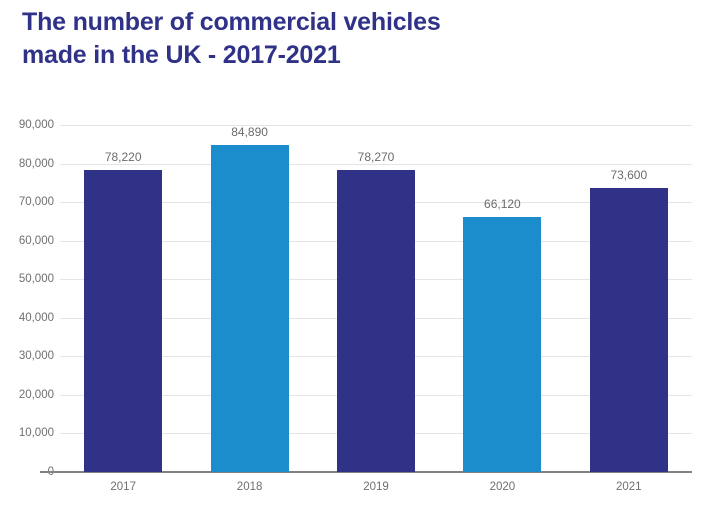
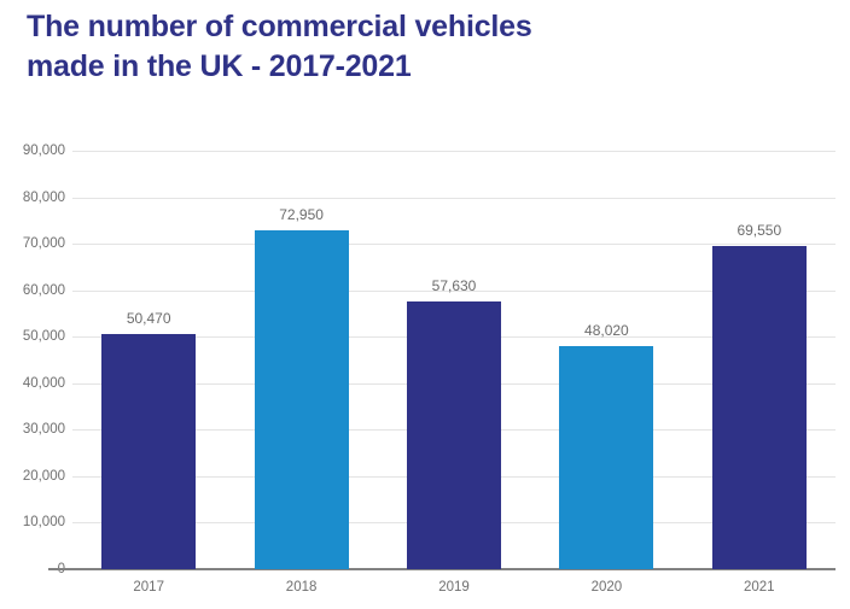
2017: 78,220 -> 50,470
2018: 84,890 -> 72,950
2019: 78,270 -> 57,630
2020: 66,120 -> 48,020
2021: 73,600 -> 69,550
